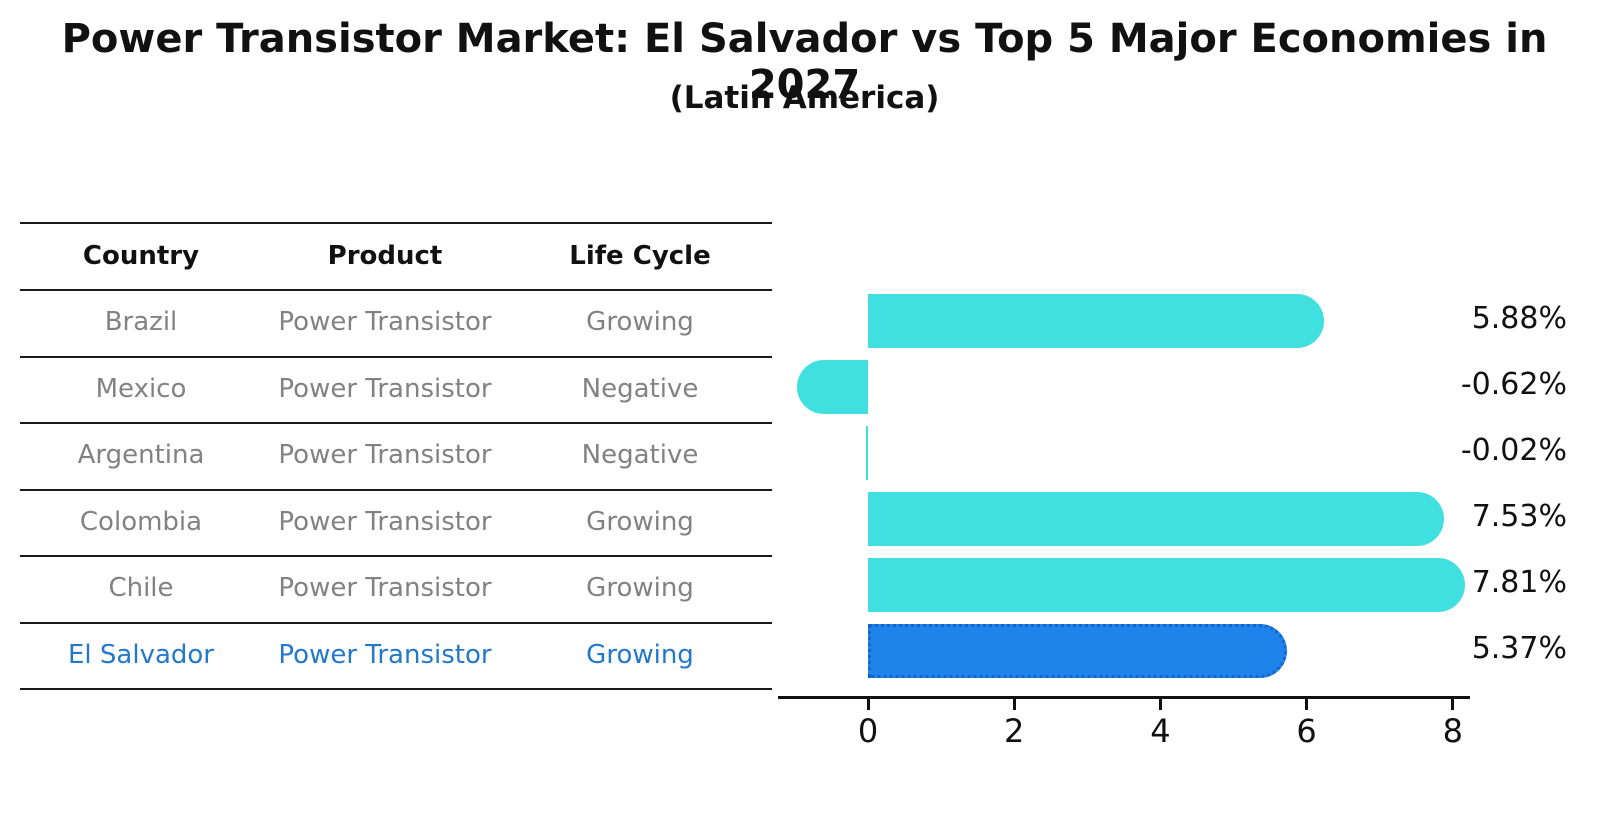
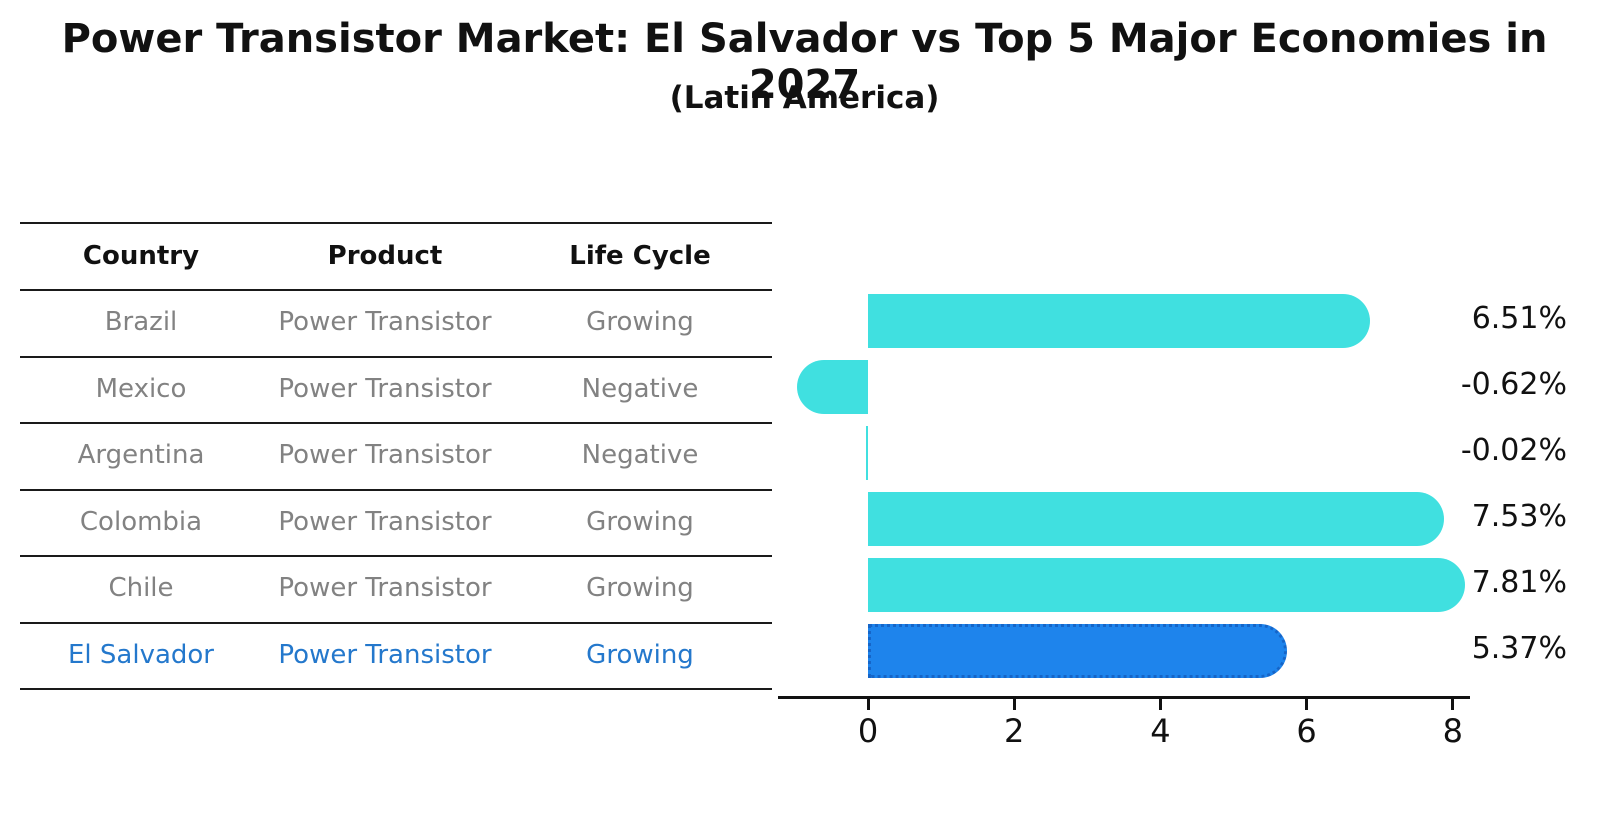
Brazil: 5.88% -> 6.51%
